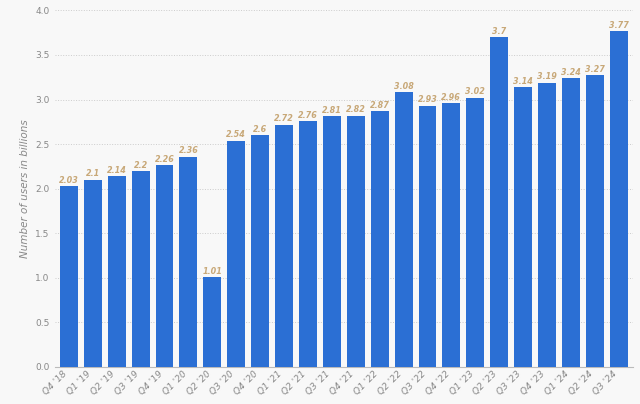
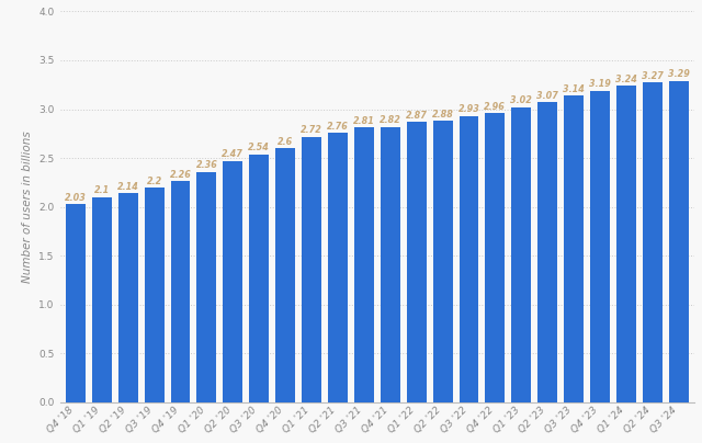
Q2 '20: 1.01 -> 2.47
Q2 '22: 3.08 -> 2.88
Q2 '23: 3.7 -> 3.07
Q3 '24: 3.77 -> 3.29
